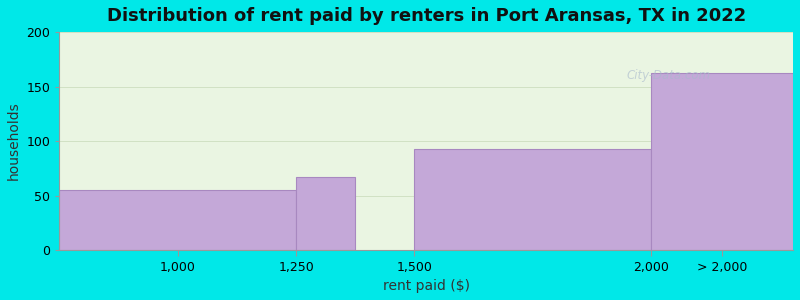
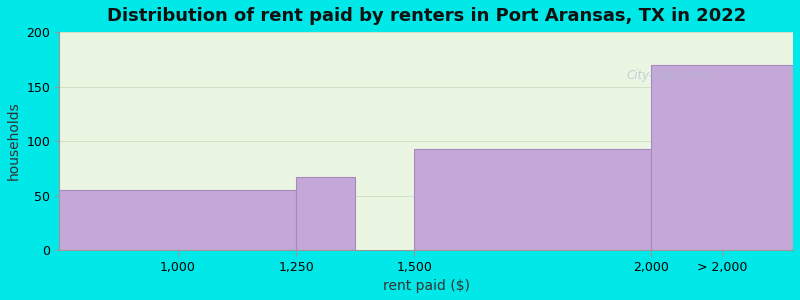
> 2,000: 162 -> 170
